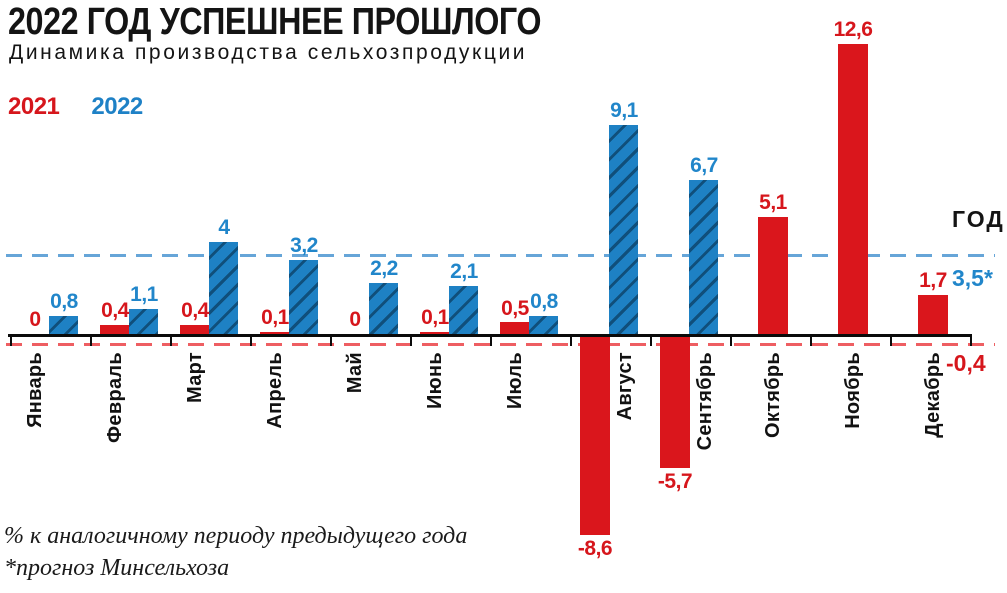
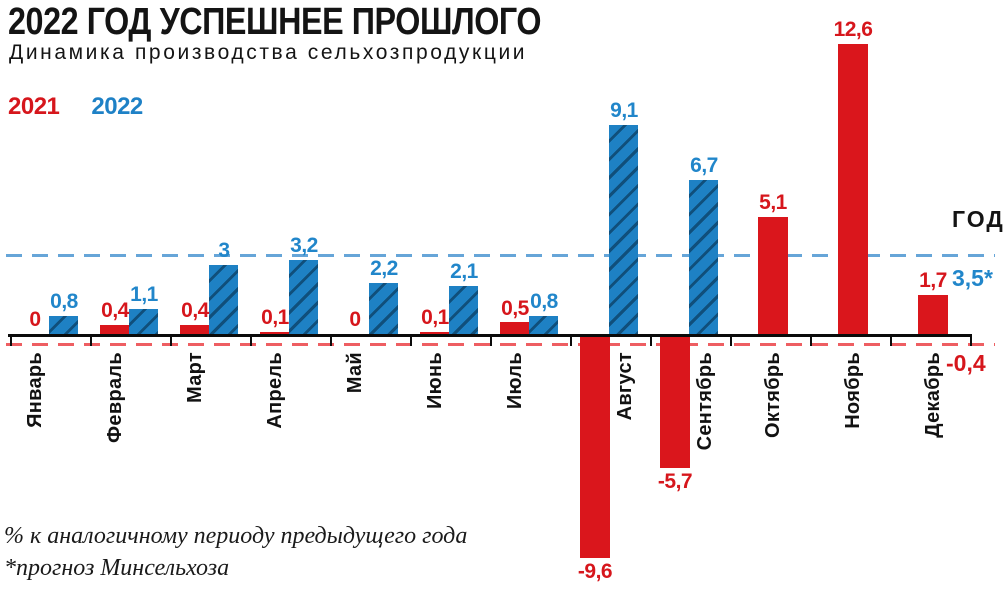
2022/Март: 4 -> 3
2021/Август: -8,6 -> -9,6
